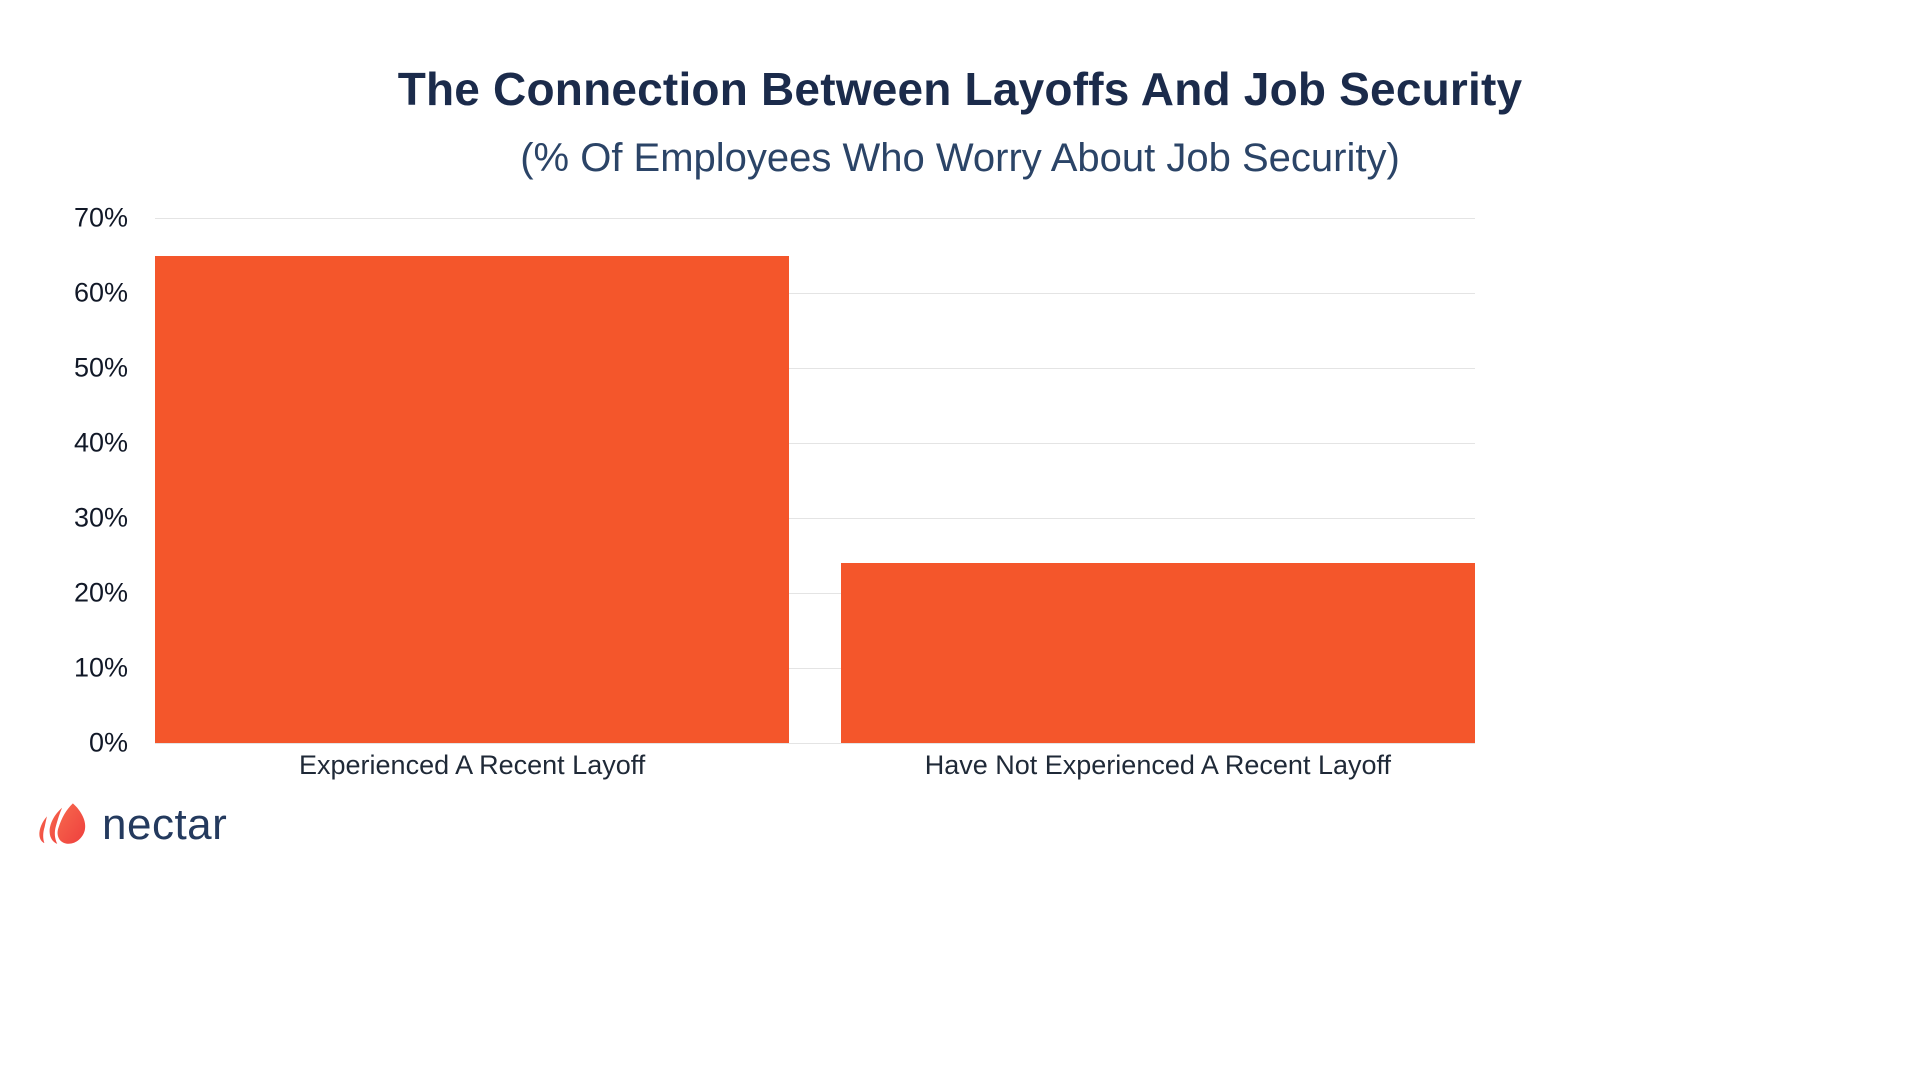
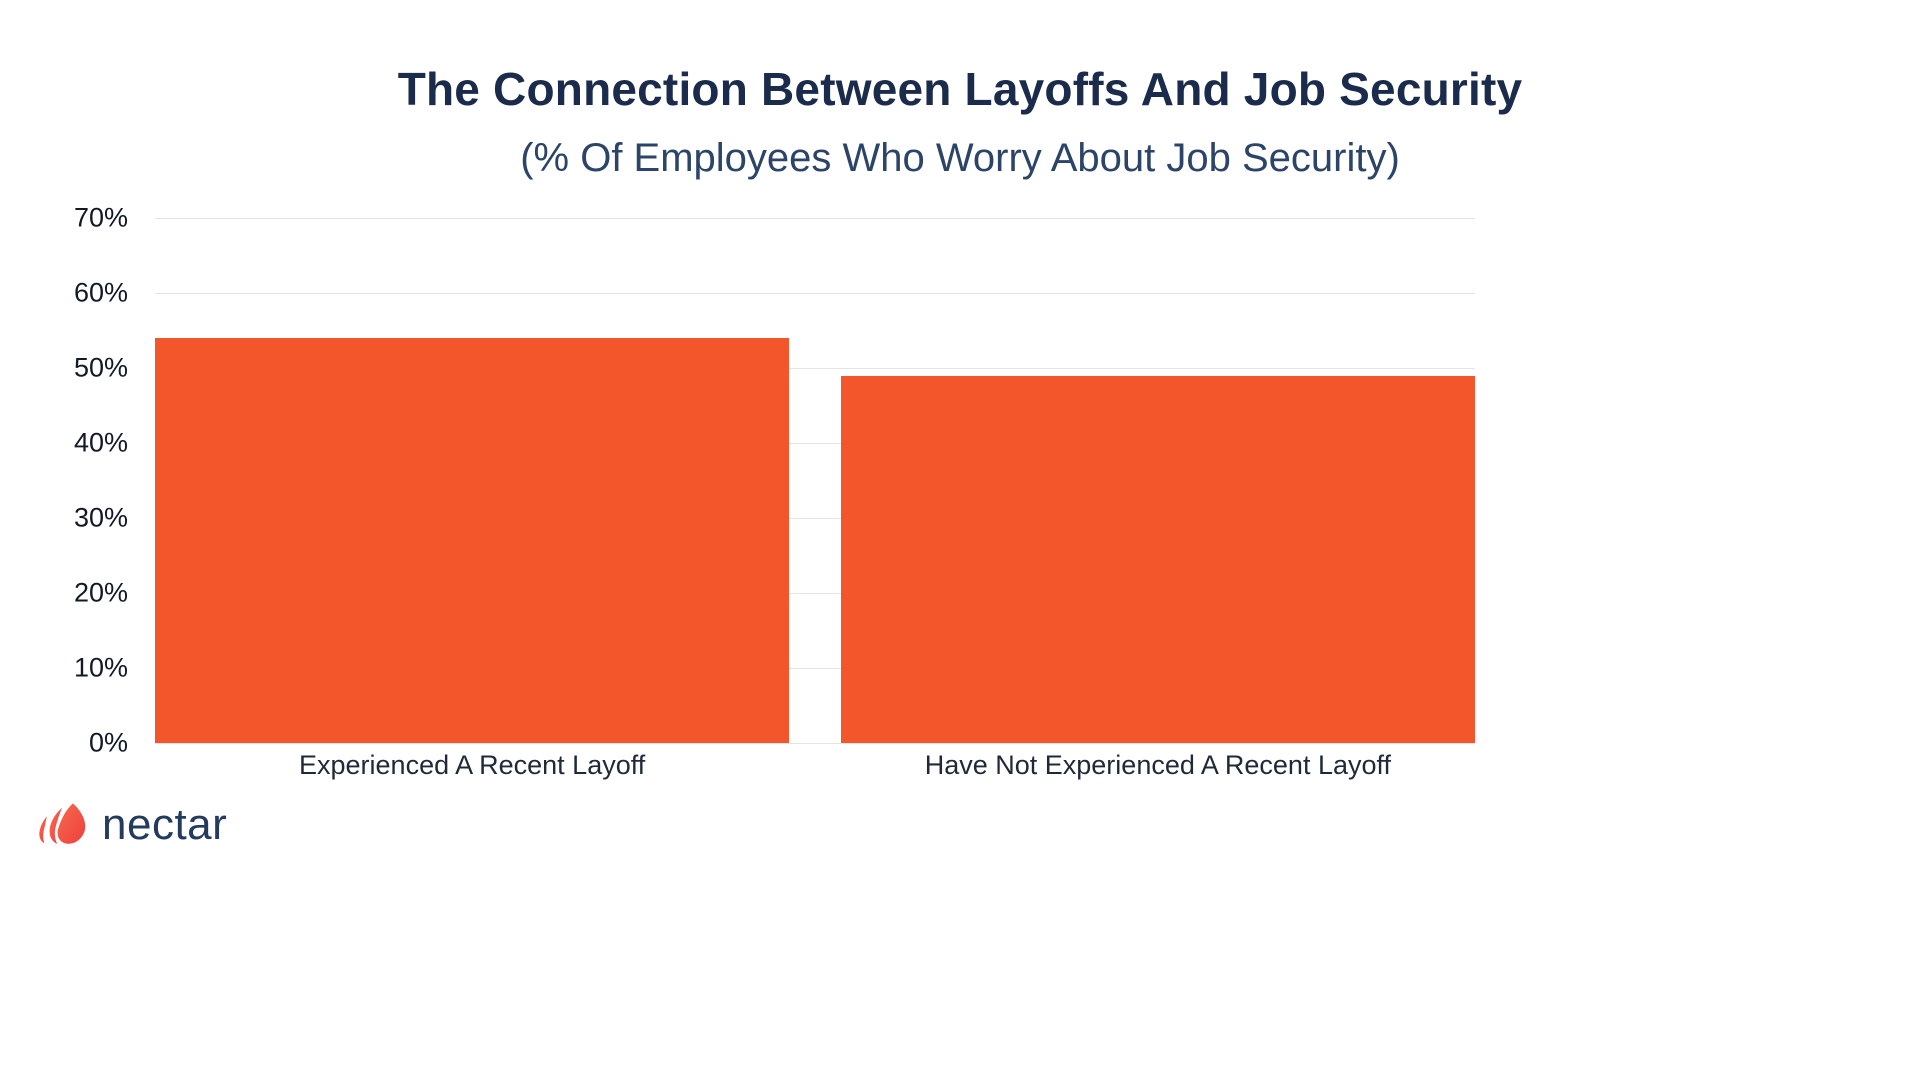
Experienced A Recent Layoff: 65% -> 54%
Have Not Experienced A Recent Layoff: 24% -> 49%
